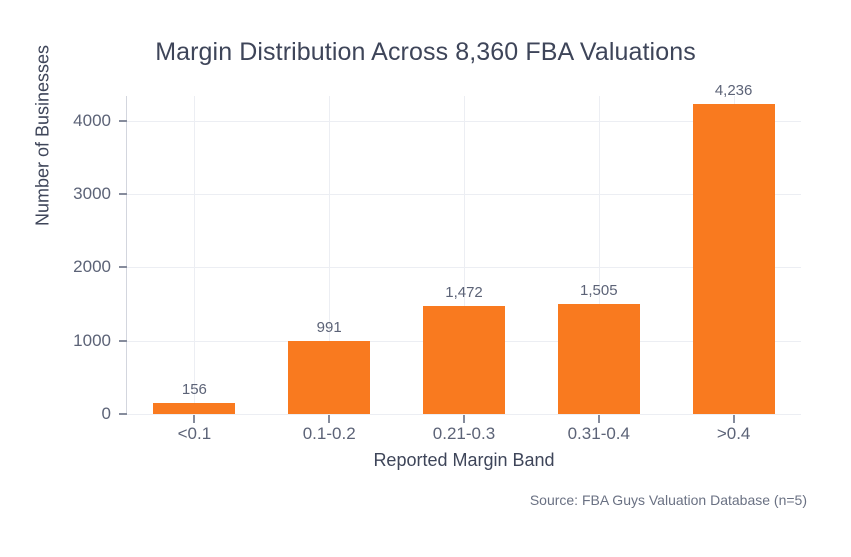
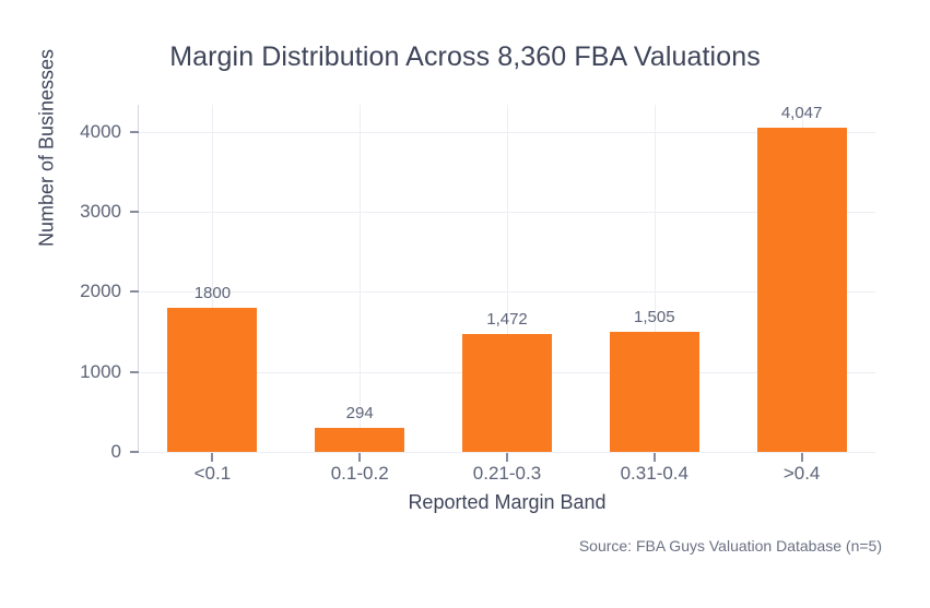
<0.1: 156 -> 1800
0.1-0.2: 991 -> 294
>0.4: 4,236 -> 4,047
